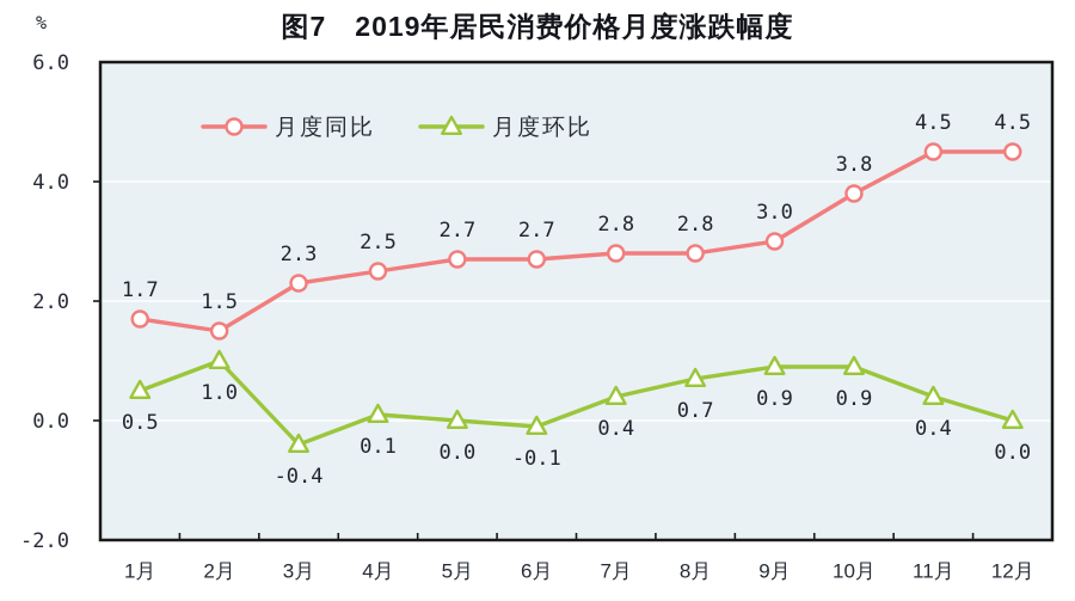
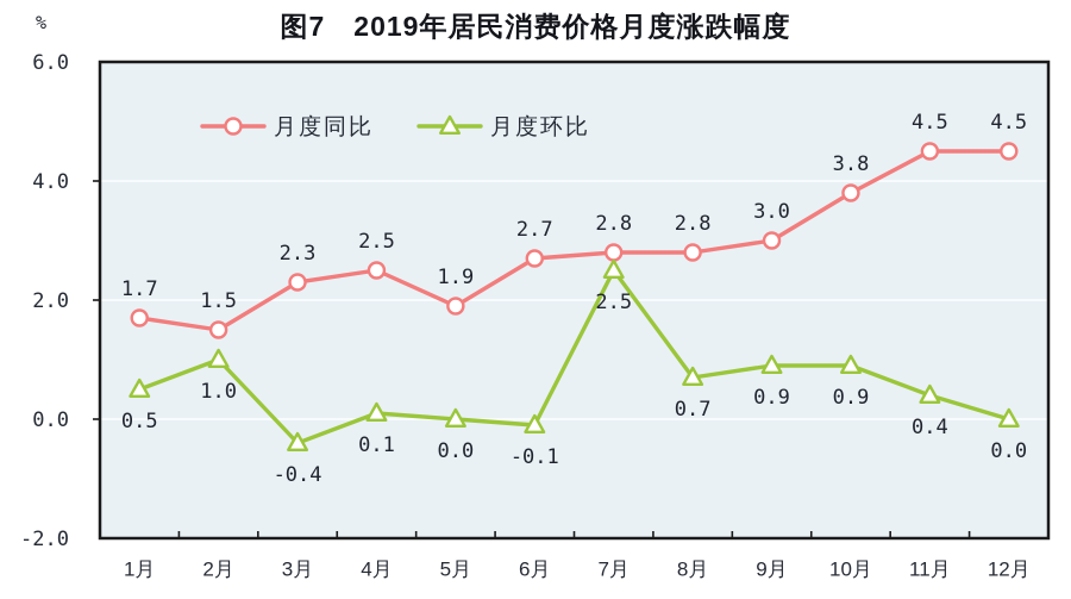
月度同比/5月: 2.7 -> 1.9
月度环比/7月: 0.4 -> 2.5
